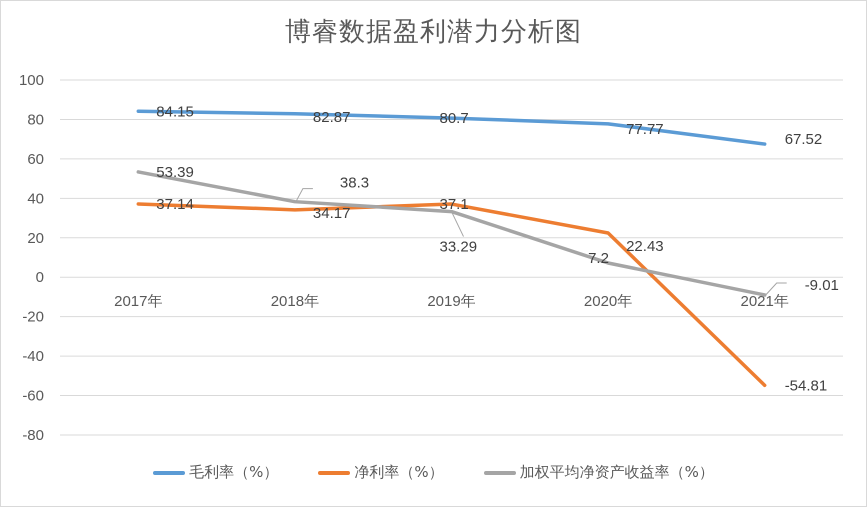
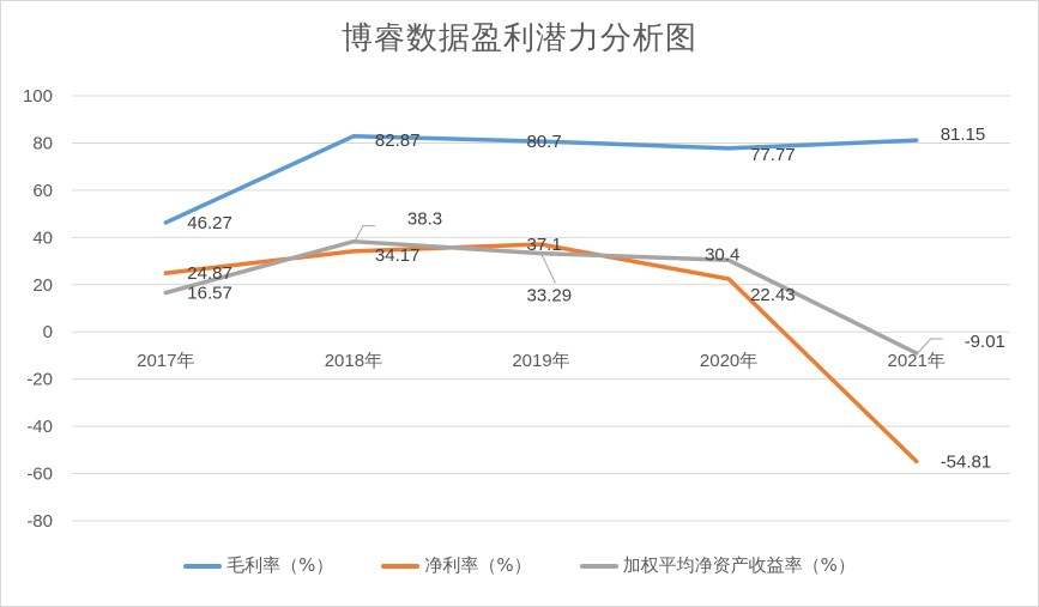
毛利率（%）/2017年: 84.15 -> 46.27
净利率（%）/2017年: 37.14 -> 24.87
加权平均净资产收益率（%）/2017年: 53.39 -> 16.57
加权平均净资产收益率（%）/2020年: 7.2 -> 30.4
毛利率（%）/2021年: 67.52 -> 81.15
